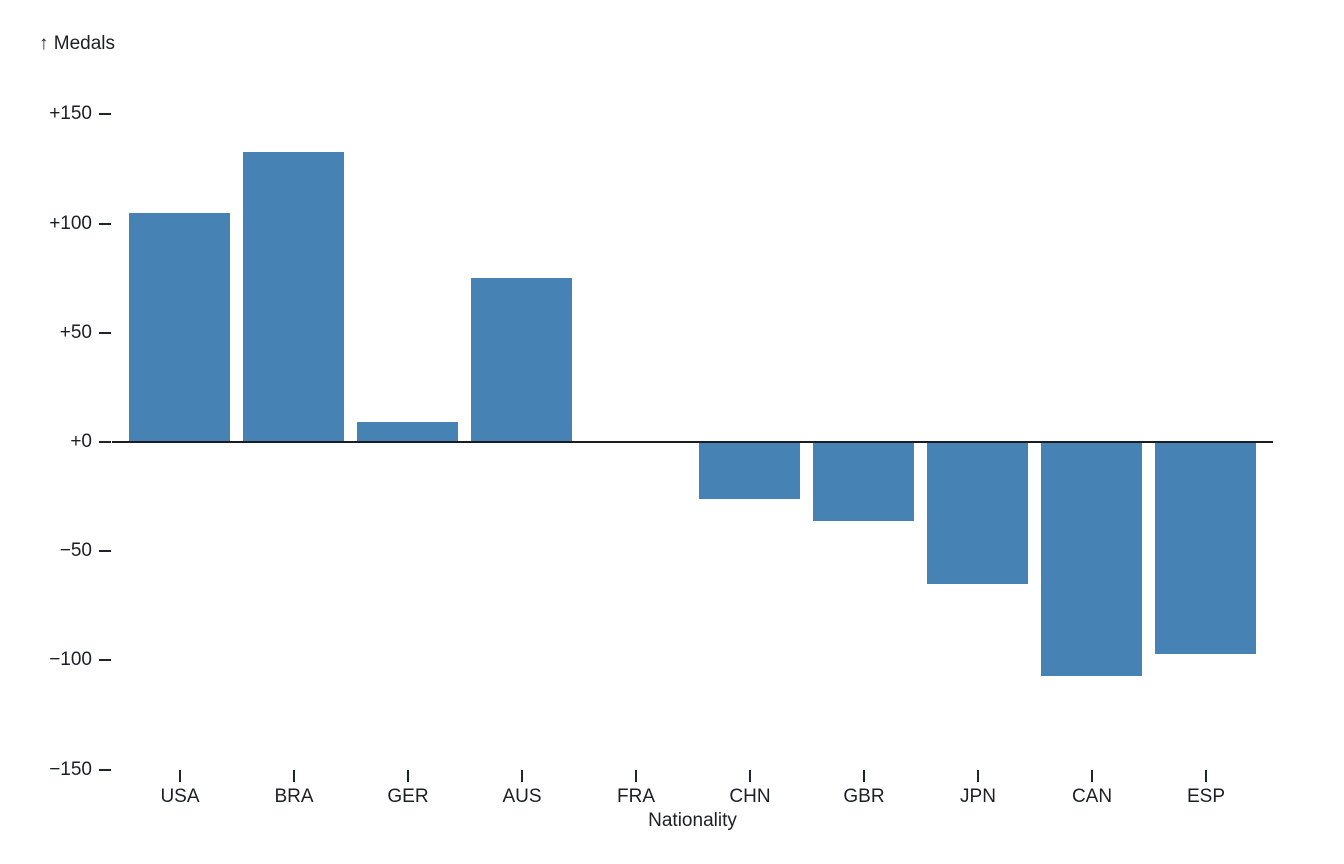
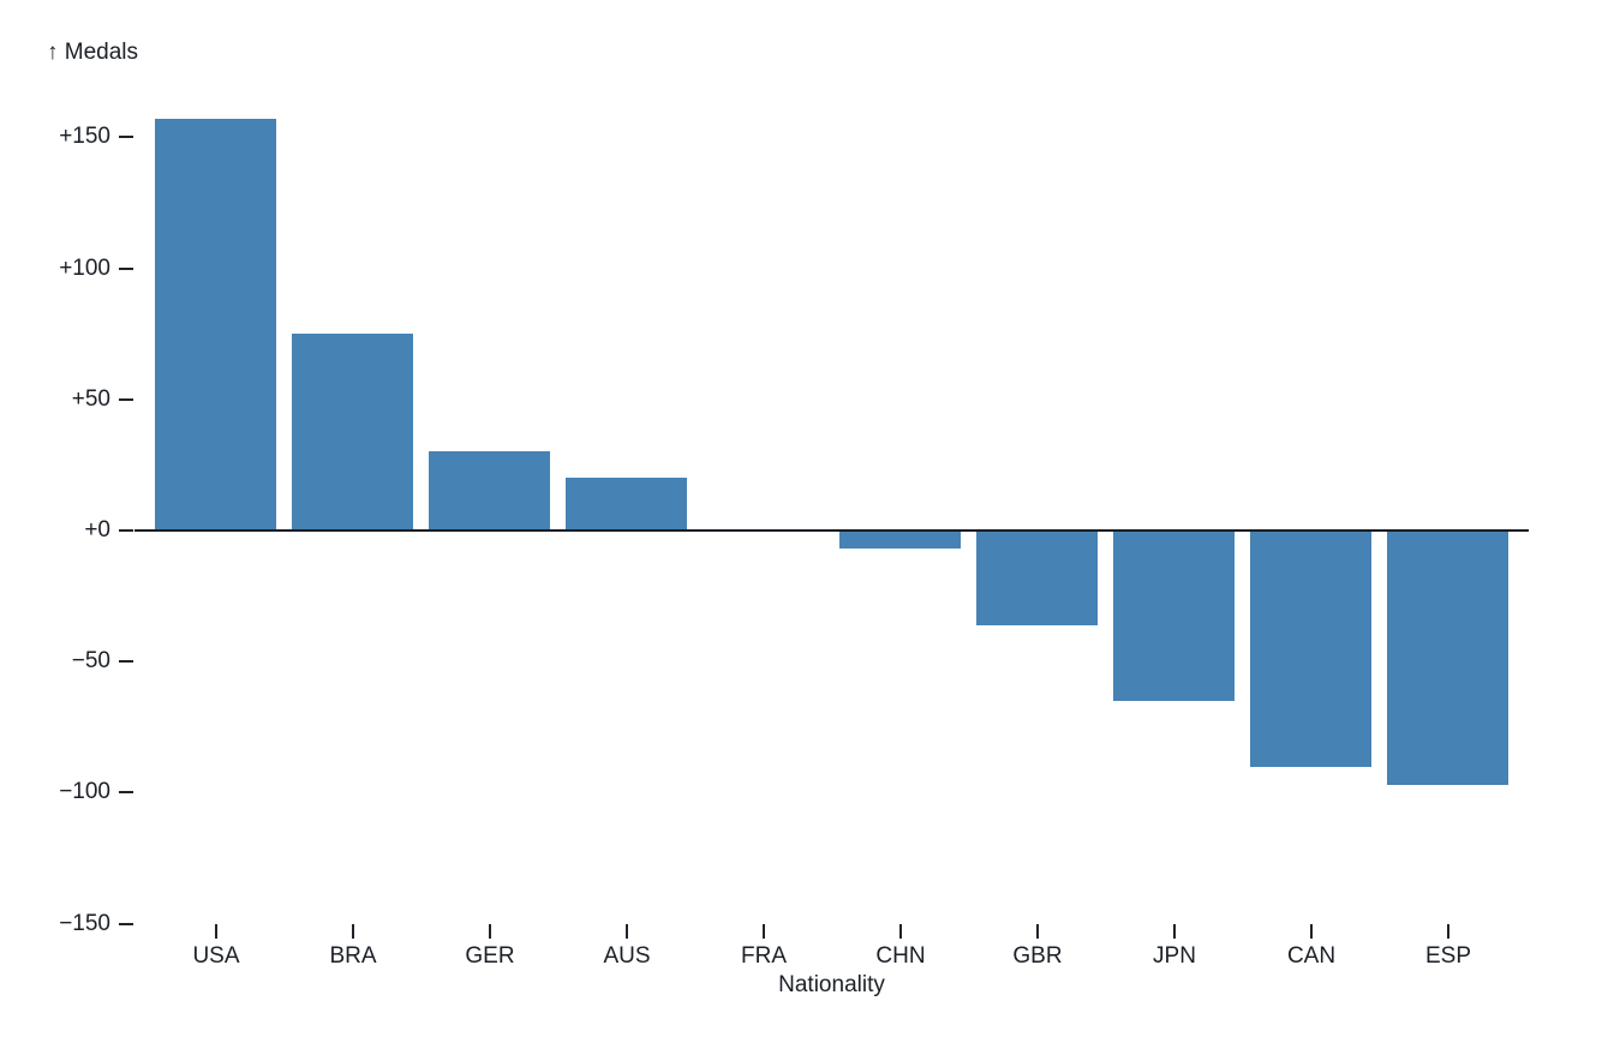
USA: 105 -> 157
BRA: 133 -> 75
GER: 9 -> 30
AUS: 75 -> 20
CHN: -26 -> -7
CAN: -107 -> -90
